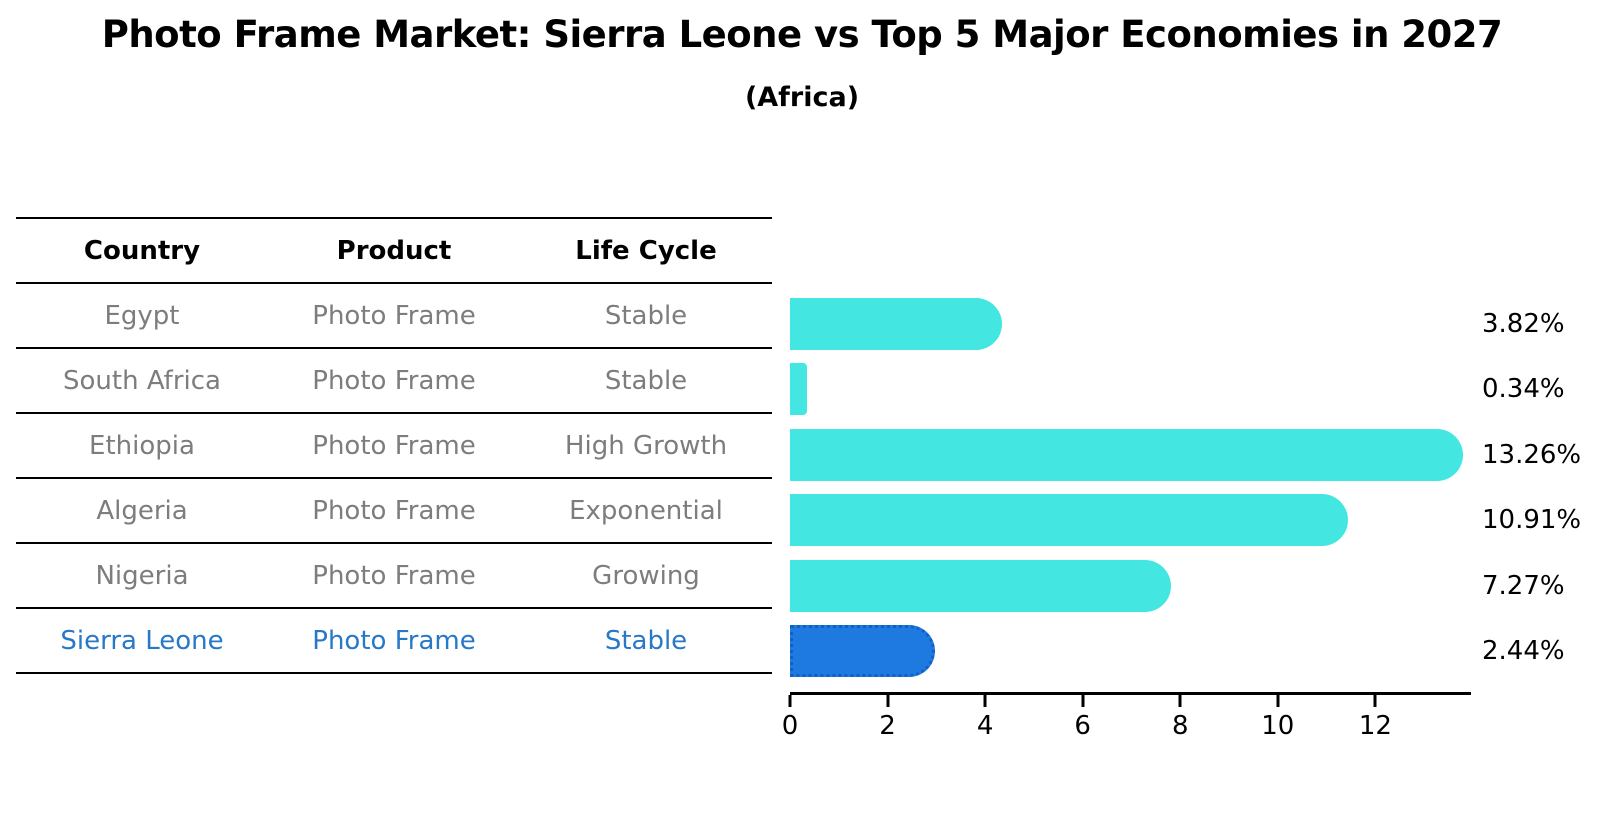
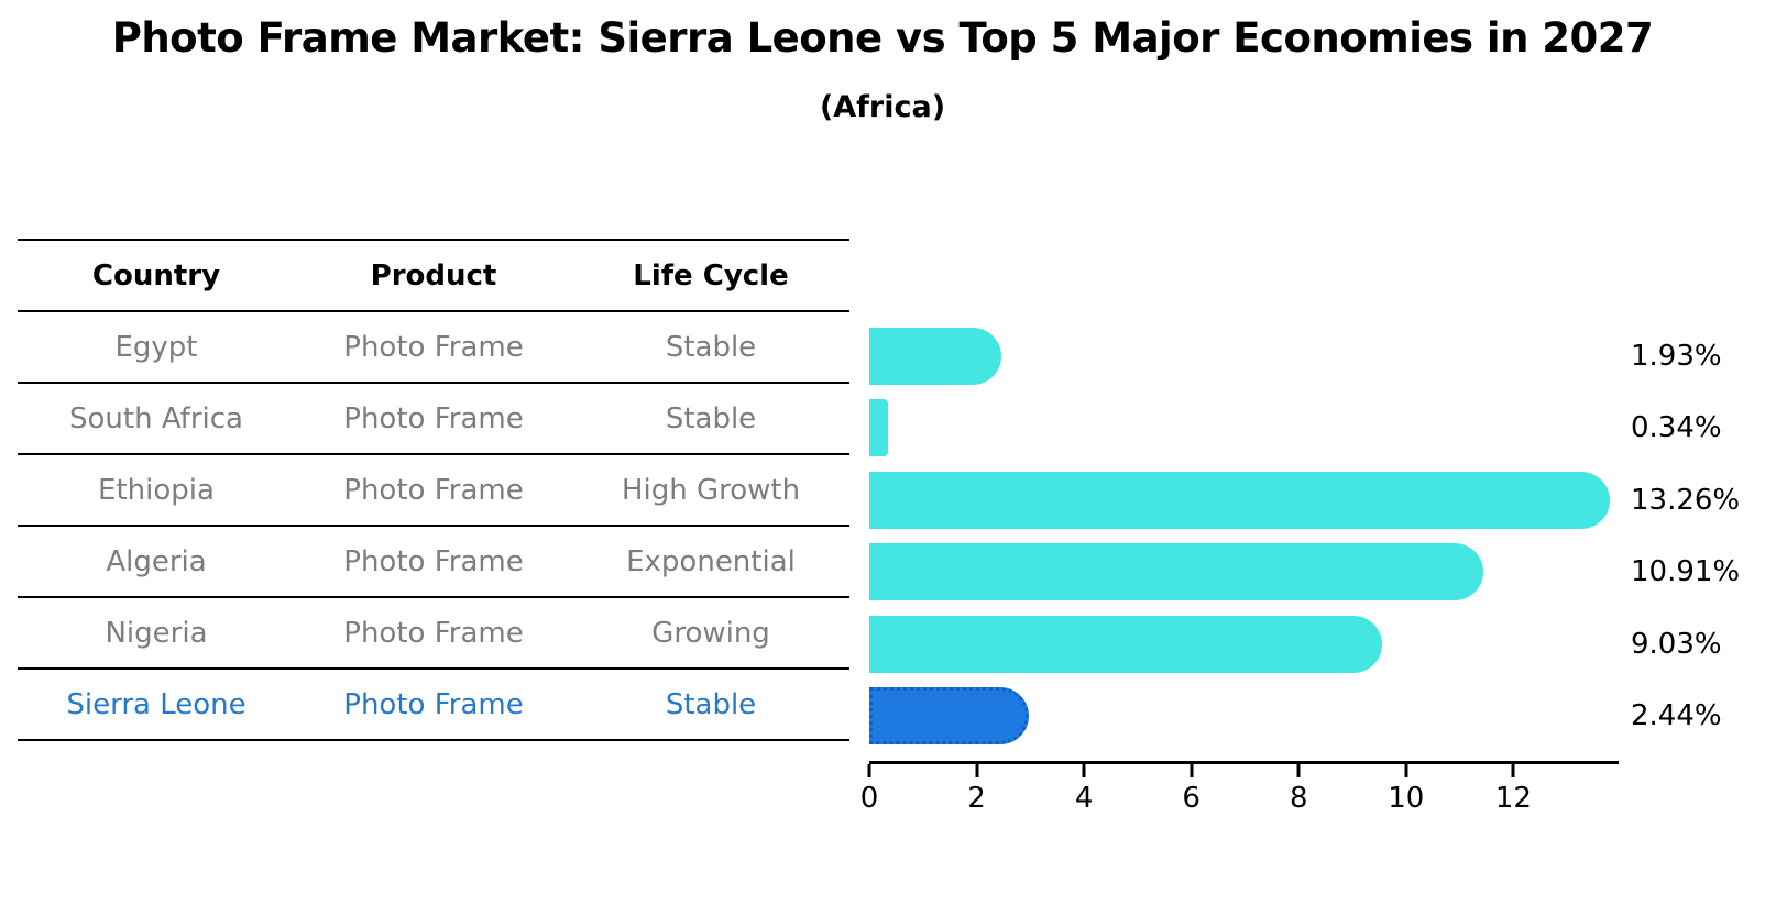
Egypt: 3.82% -> 1.93%
Nigeria: 7.27% -> 9.03%
